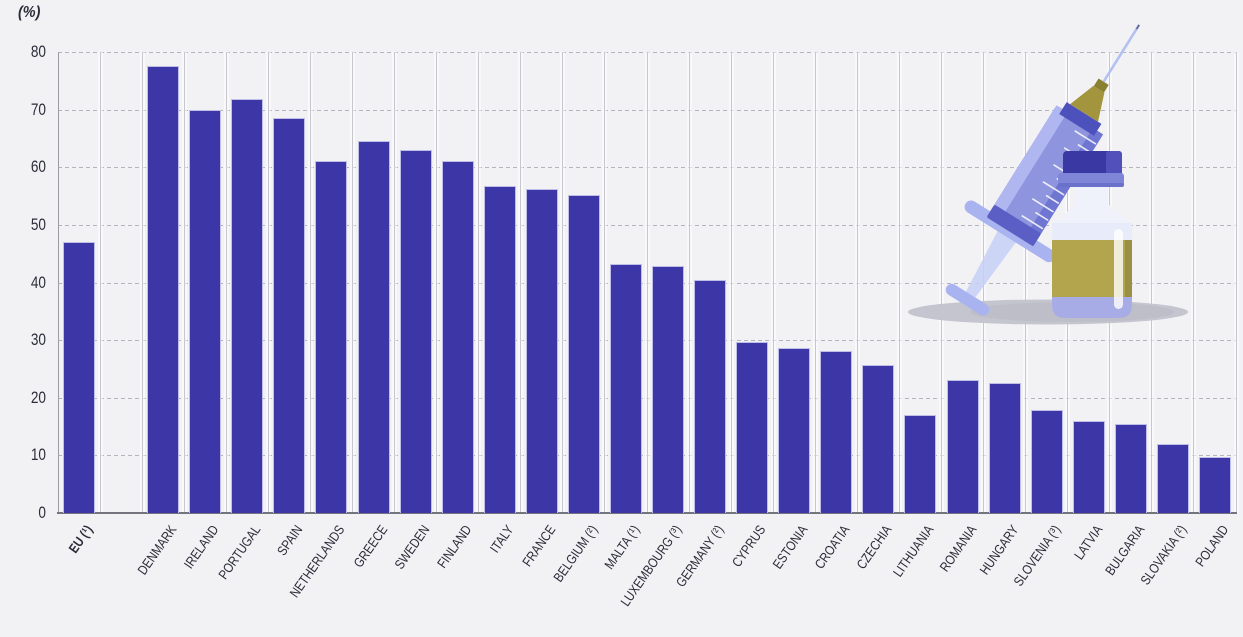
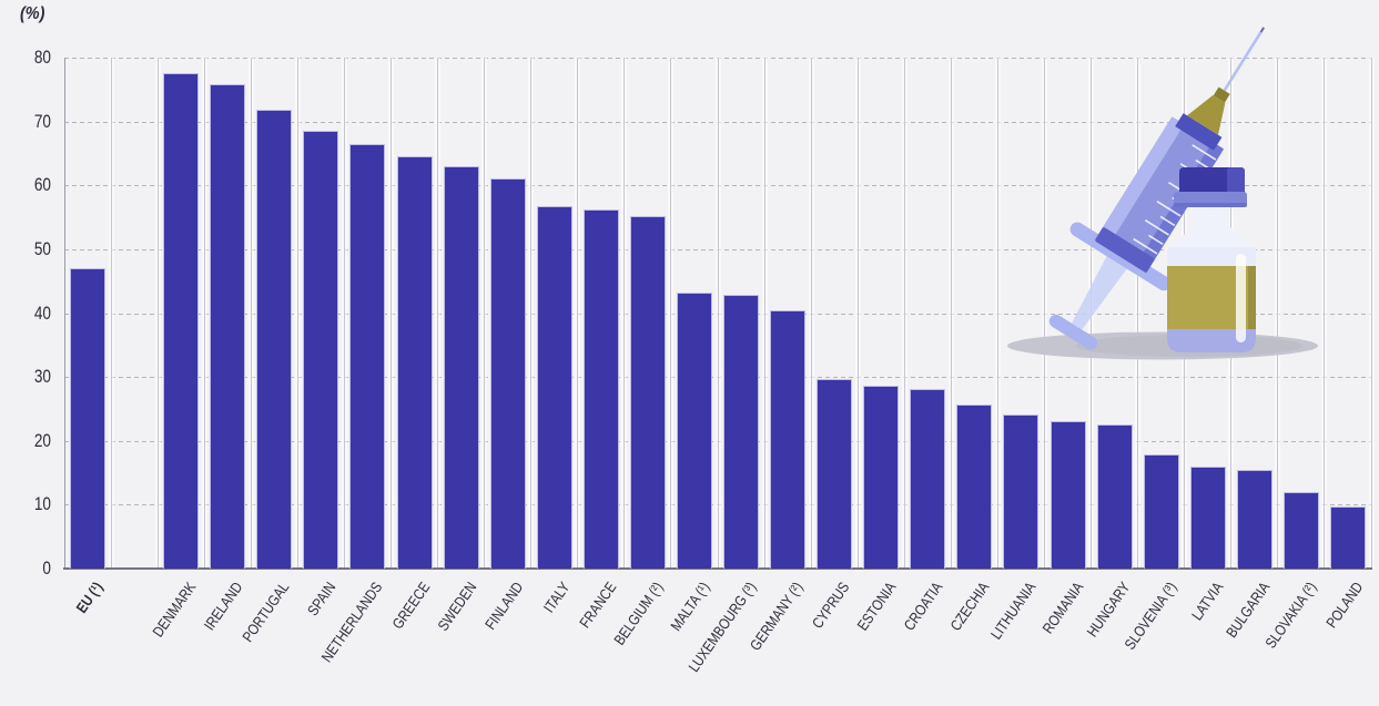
IRELAND: 70 -> 76
NETHERLANDS: 61 -> 66
LITHUANIA: 17 -> 24
